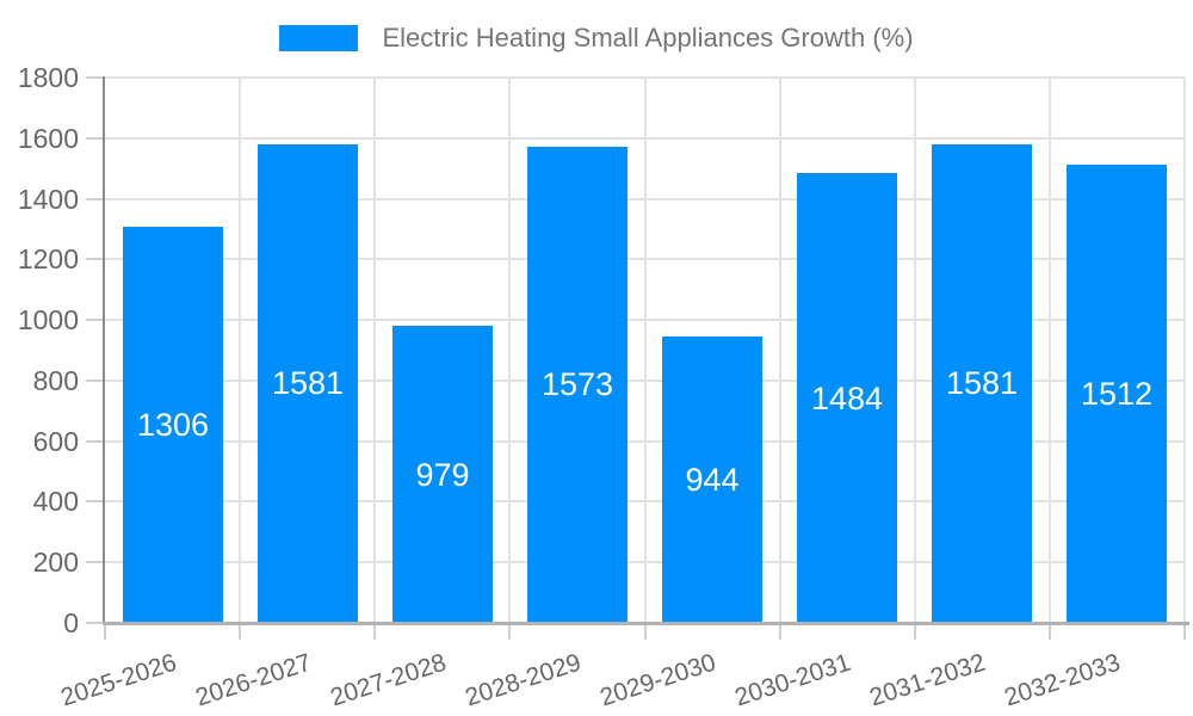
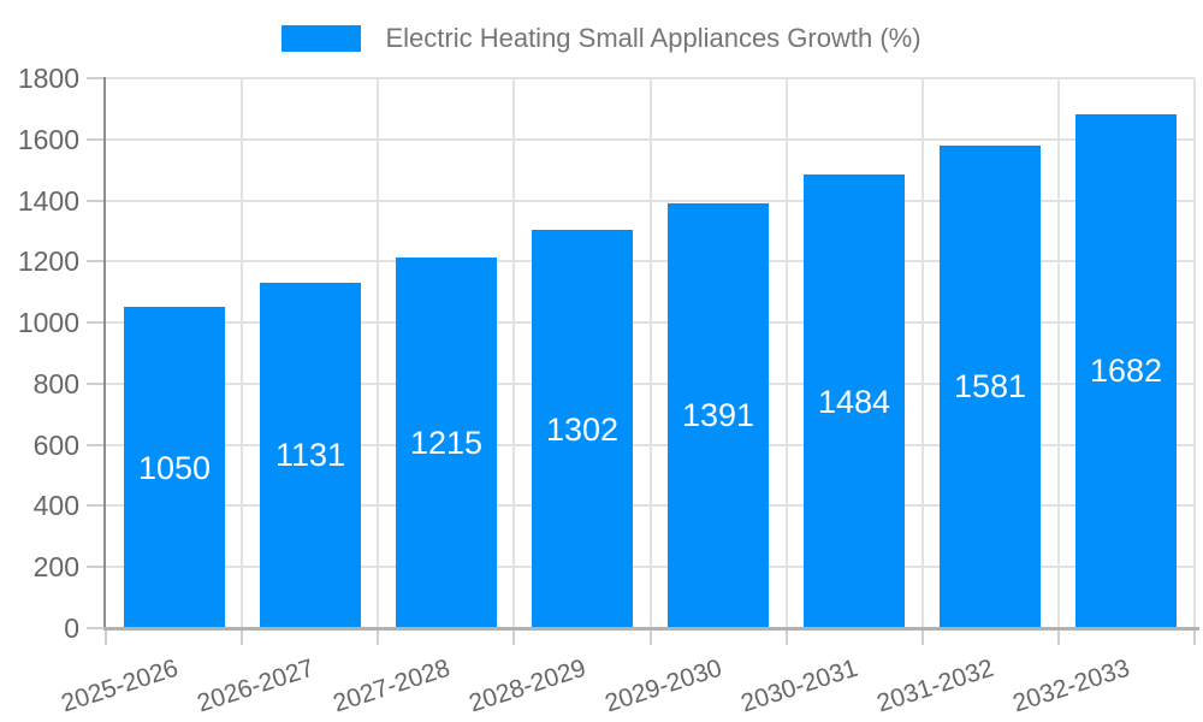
2025-2026: 1306 -> 1050
2026-2027: 1581 -> 1131
2027-2028: 979 -> 1215
2028-2029: 1573 -> 1302
2029-2030: 944 -> 1391
2032-2033: 1512 -> 1682
